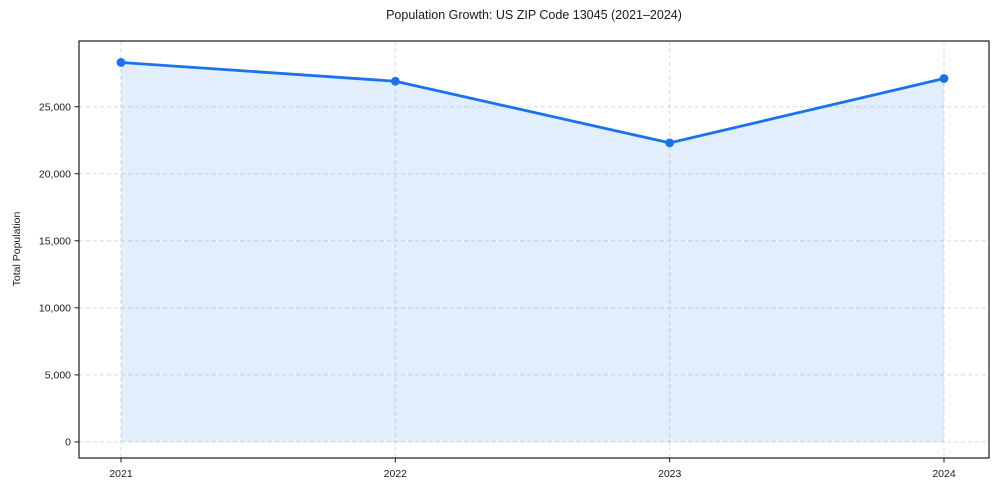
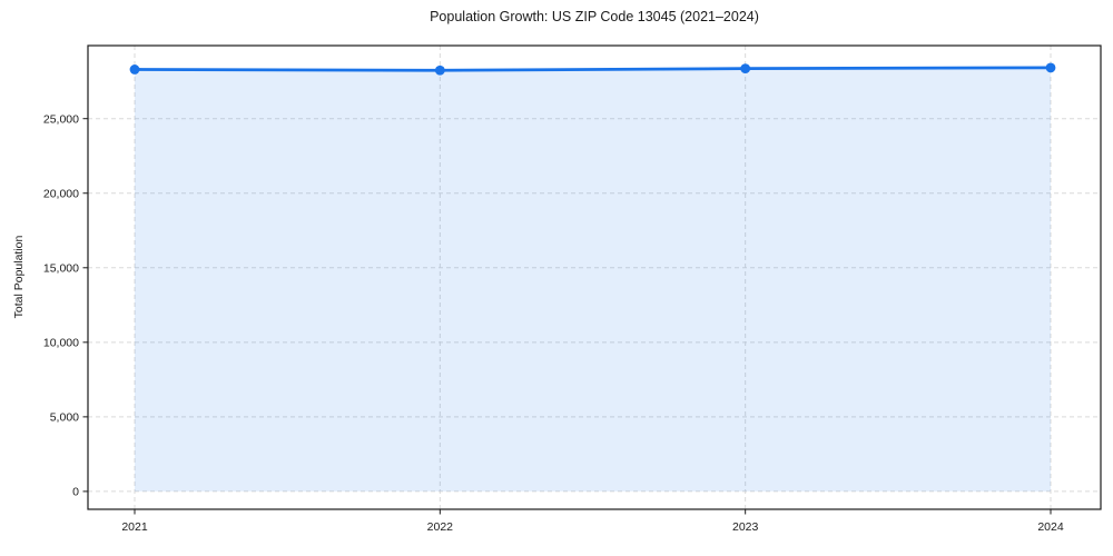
2022: 26900 -> 28200
2023: 22300 -> 28400
2024: 27100 -> 28400
